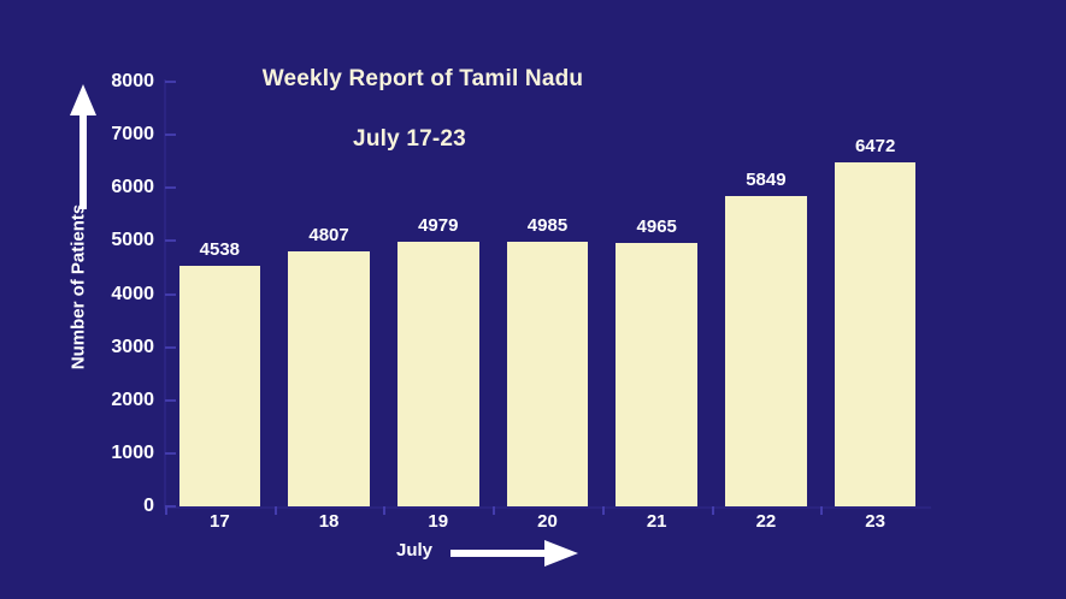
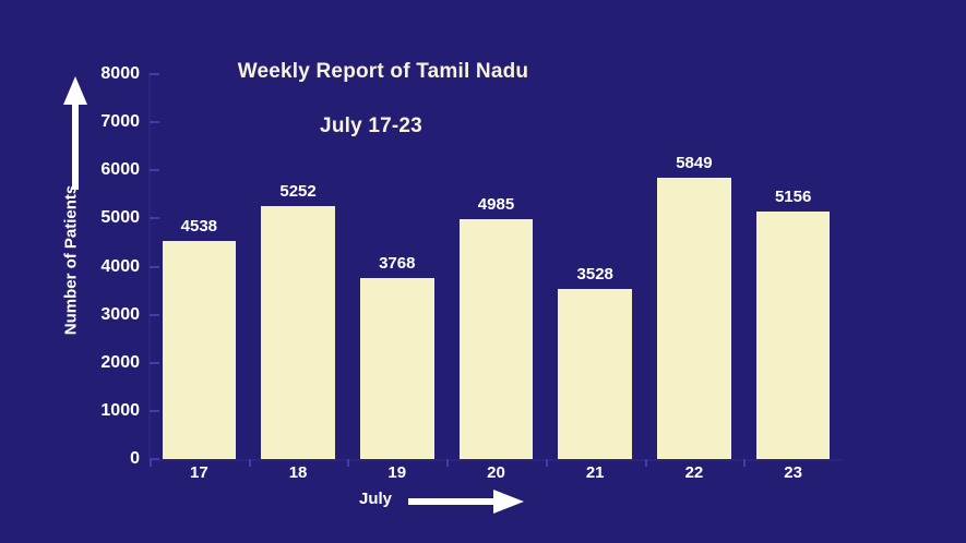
18: 4807 -> 5252
19: 4979 -> 3768
21: 4965 -> 3528
23: 6472 -> 5156
